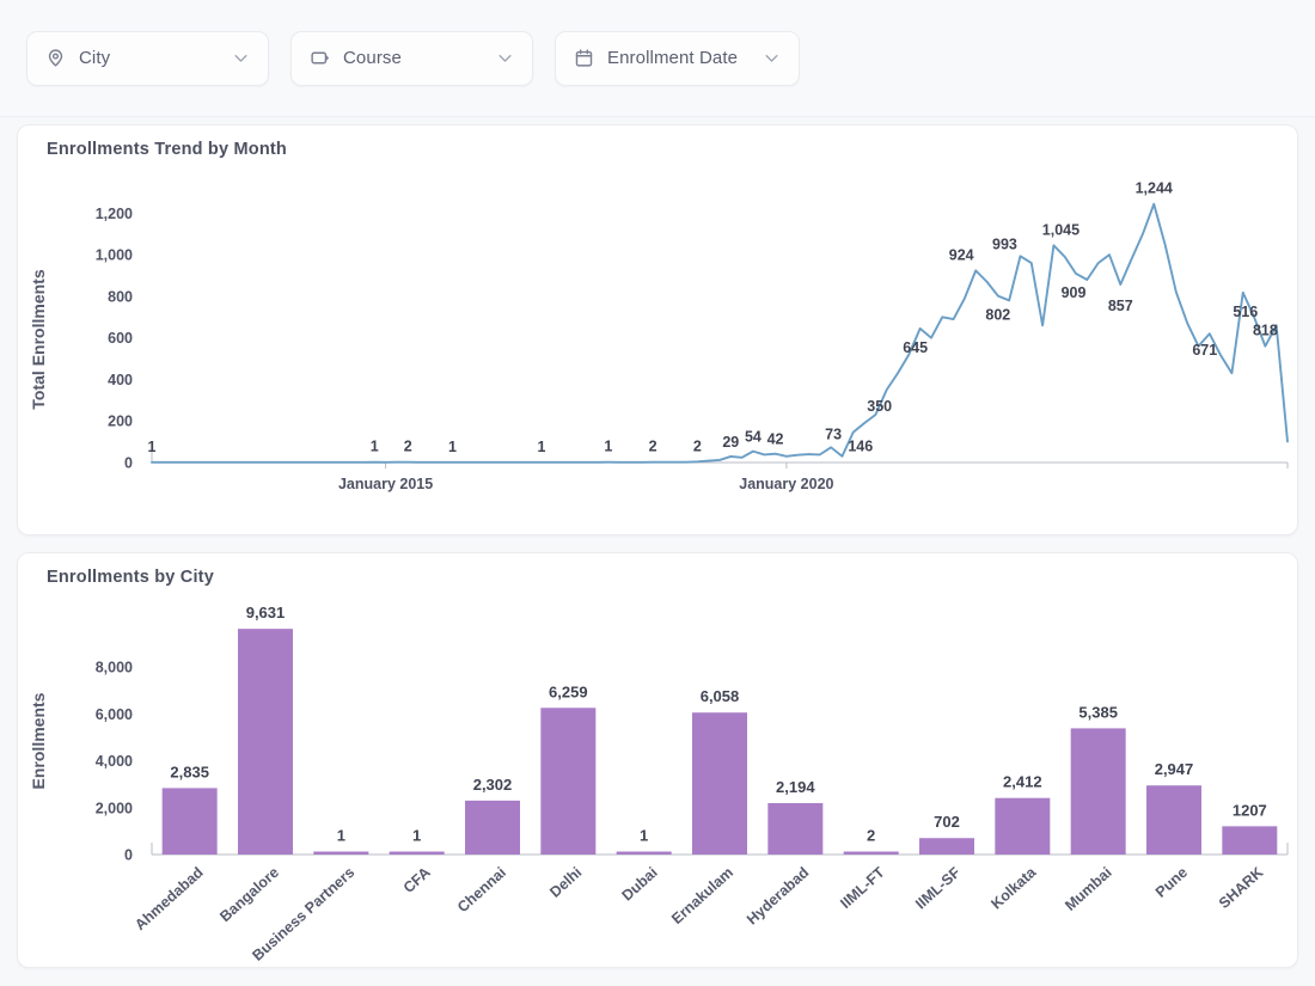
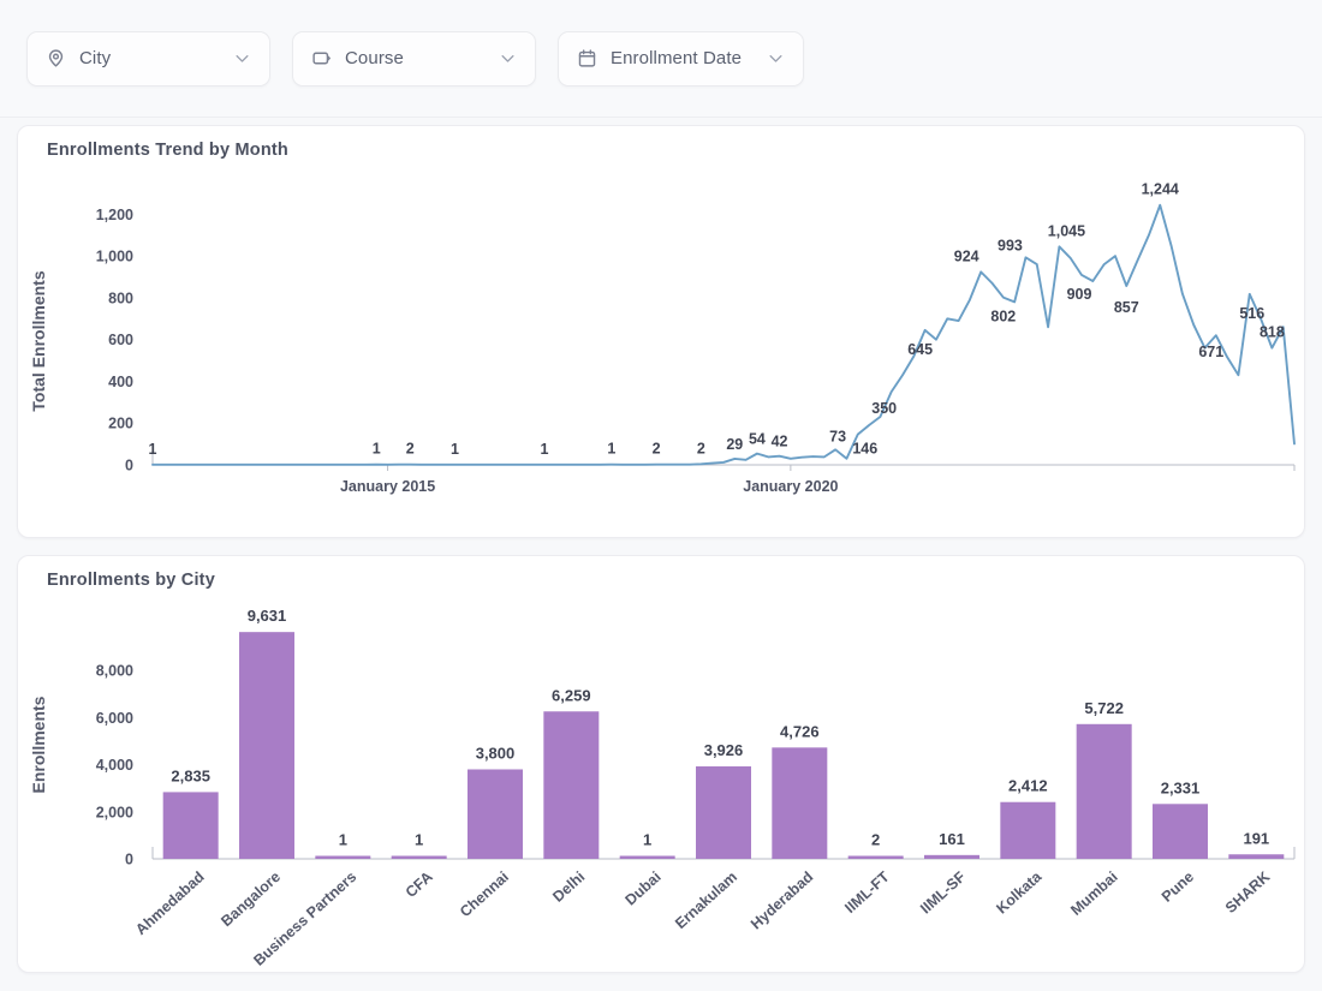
Enrollments by City/Chennai: 2,302 -> 3,800
Enrollments by City/Ernakulam: 6,058 -> 3,926
Enrollments by City/Hyderabad: 2,194 -> 4,726
Enrollments by City/IIML-SF: 702 -> 161
Enrollments by City/Mumbai: 5,385 -> 5,722
Enrollments by City/Pune: 2,947 -> 2,331
Enrollments by City/SHARK: 1207 -> 191
